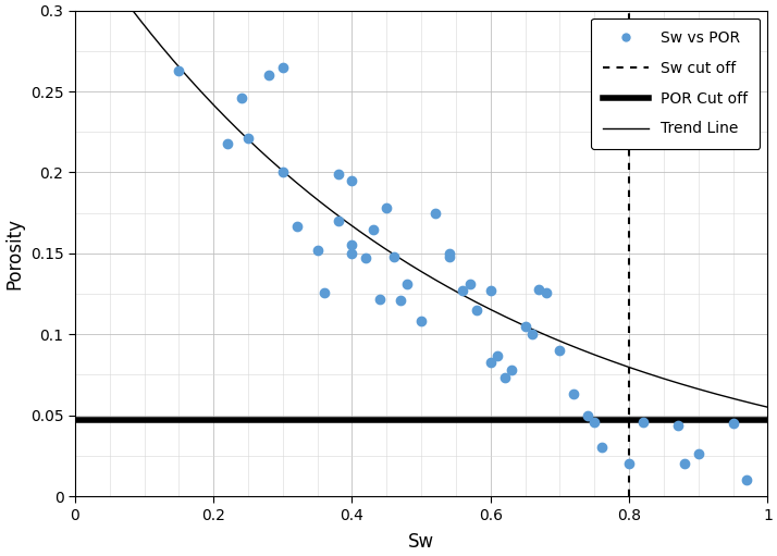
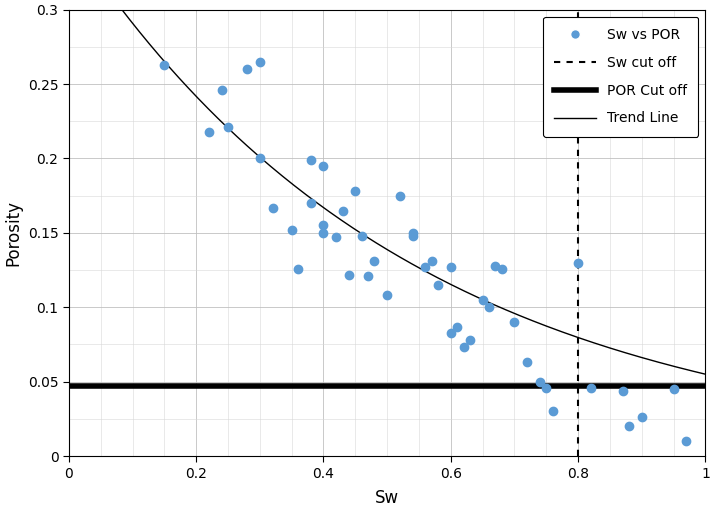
Sw vs POR/0.8: 0.020 -> 0.130
